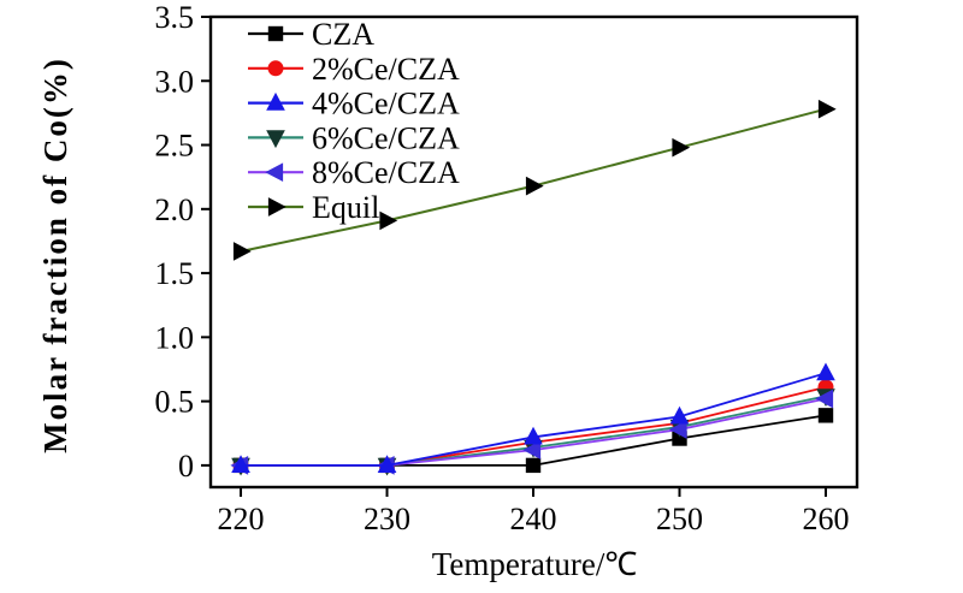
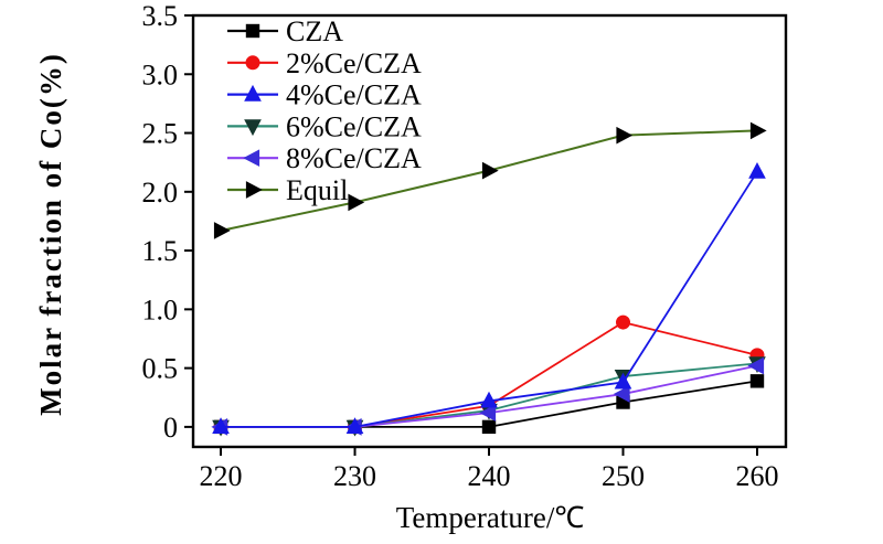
2%Ce/CZA/250: 0.33 -> 0.89
6%Ce/CZA/250: 0.30 -> 0.43
4%Ce/CZA/260: 0.72 -> 2.17
Equil/260: 2.78 -> 2.52
